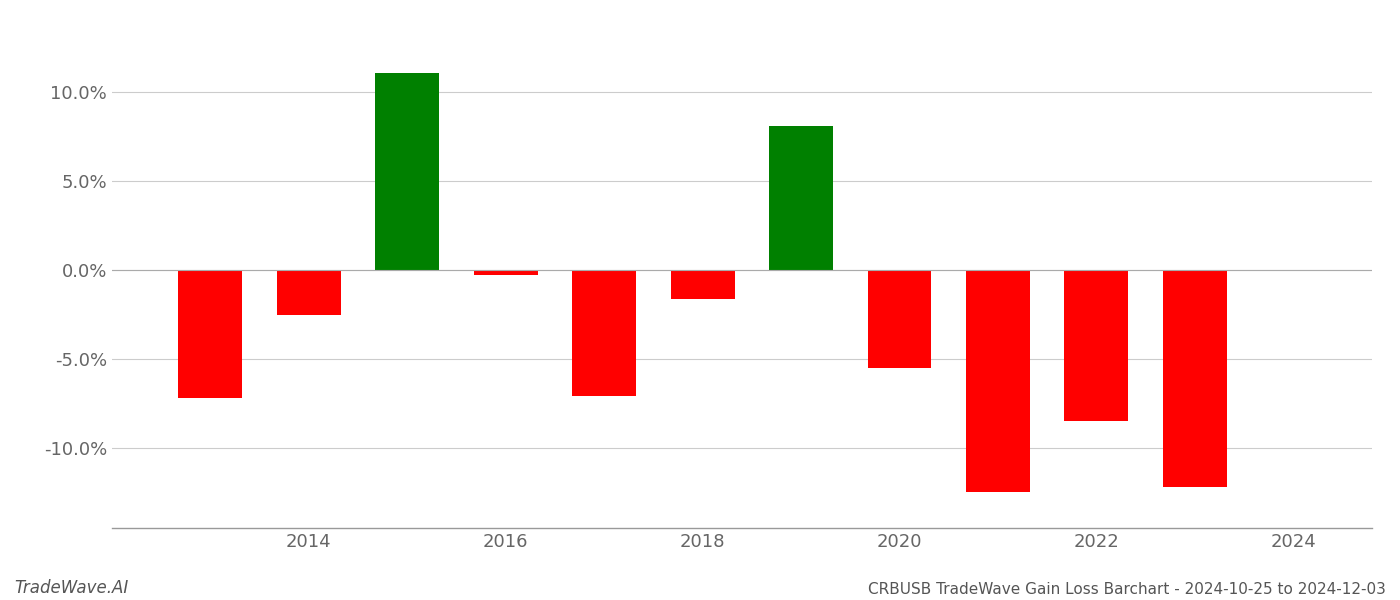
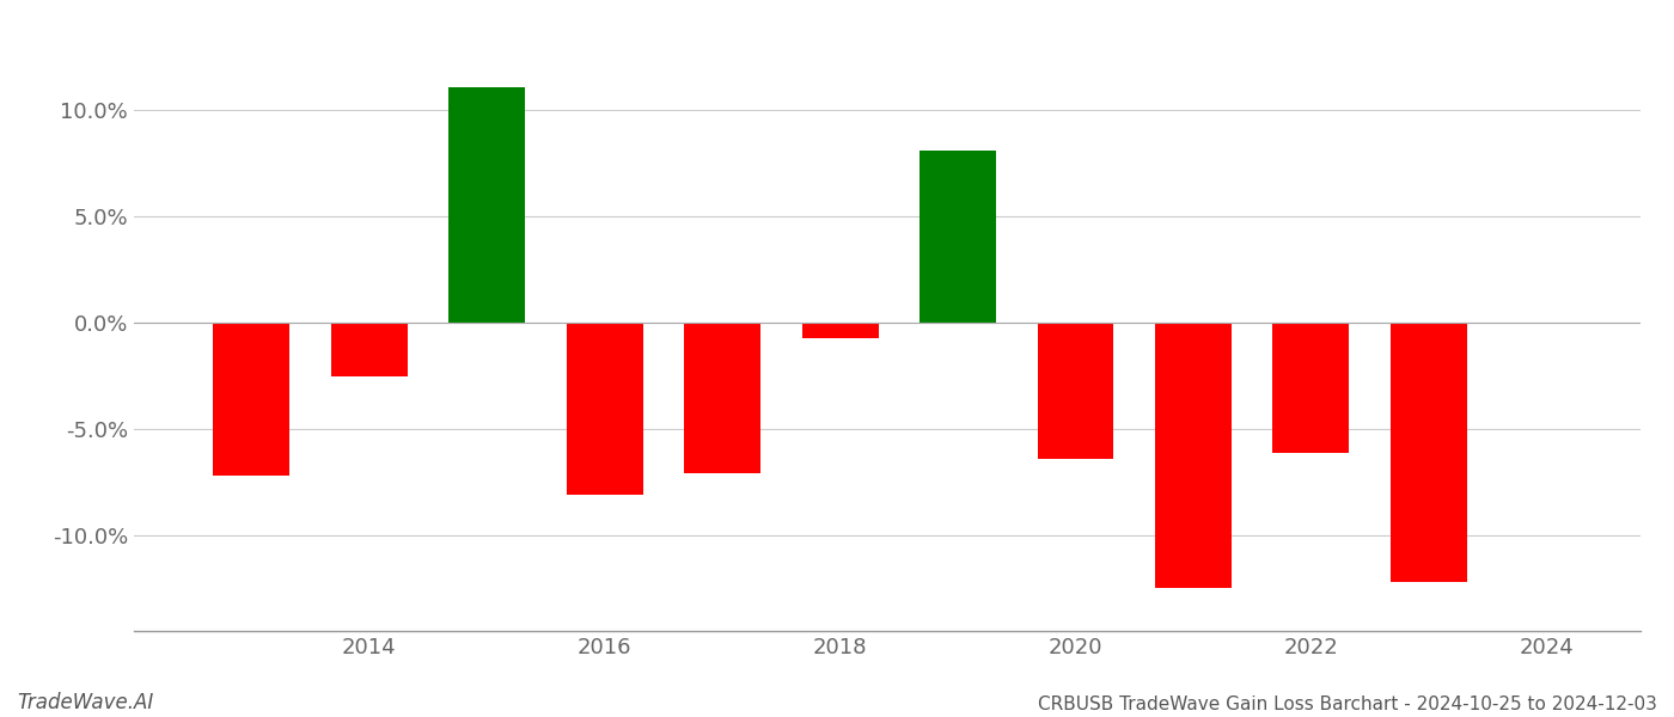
2016: -0.3% -> -8.1%
2018: -1.6% -> -0.7%
2020: -5.5% -> -6.4%
2022: -8.5% -> -6.1%
